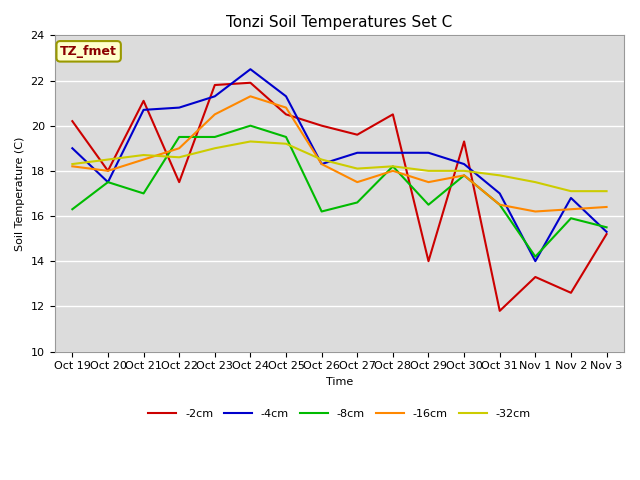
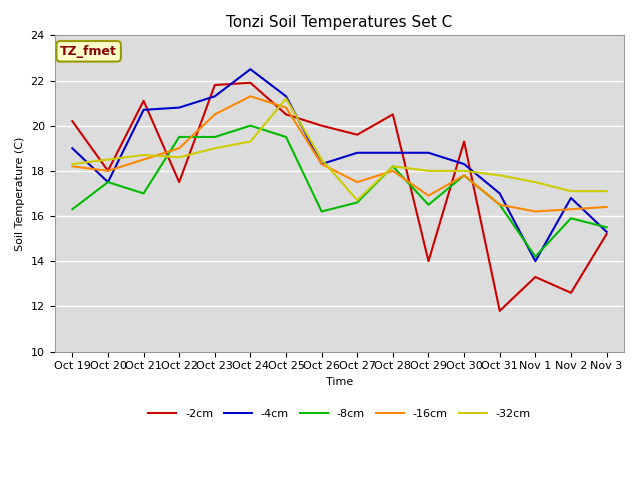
-32cm/Oct 25: 19.2 -> 21.2
-32cm/Oct 27: 18.1 -> 16.7
-16cm/Oct 29: 17.5 -> 16.9
